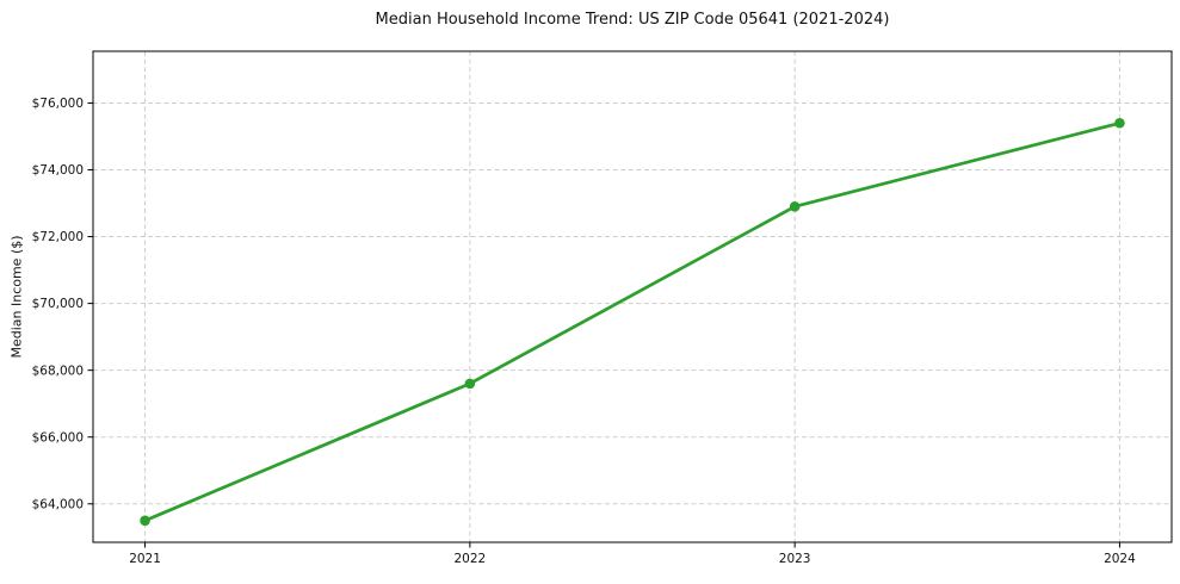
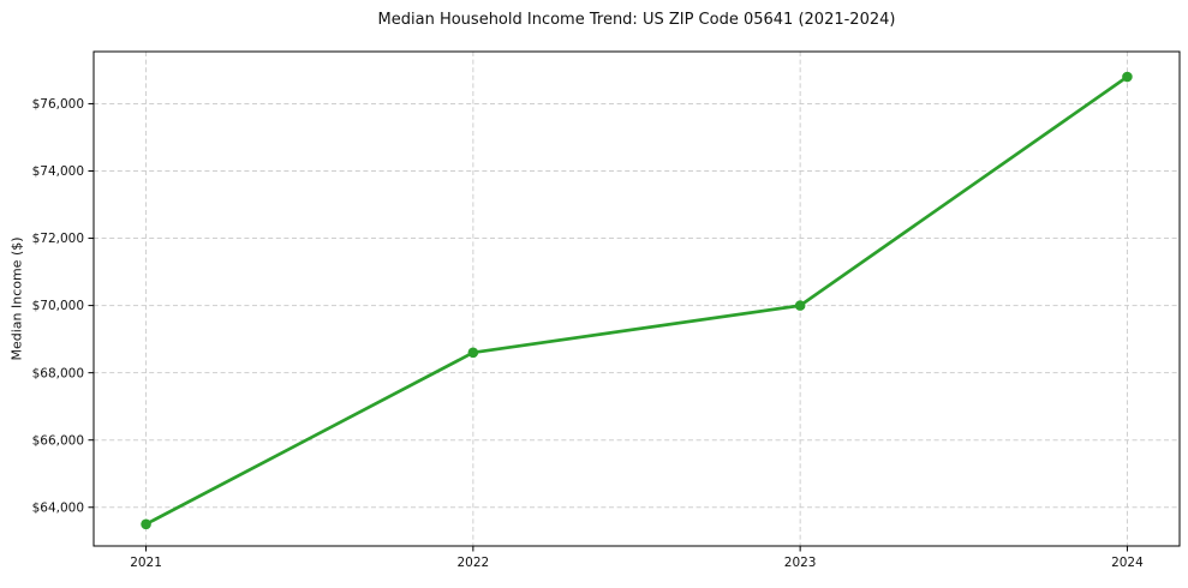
2022: $67600 -> $68600
2023: $72900 -> $70000
2024: $75400 -> $76800
